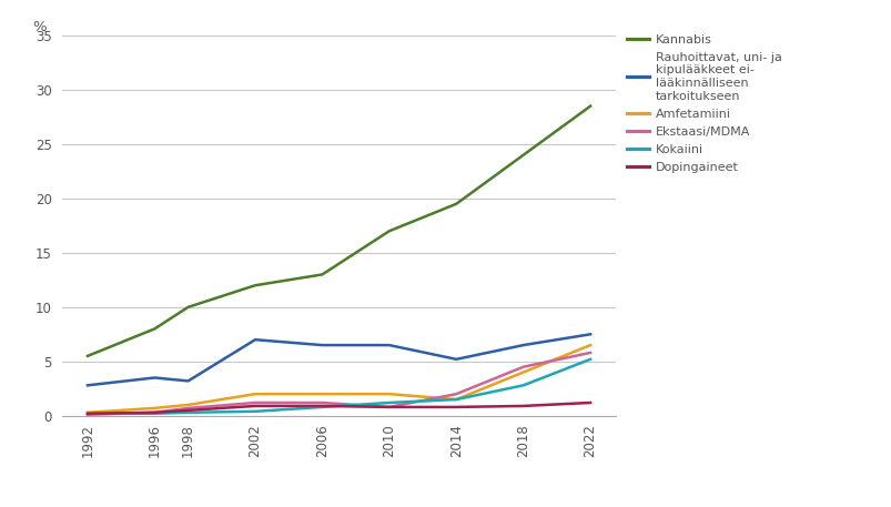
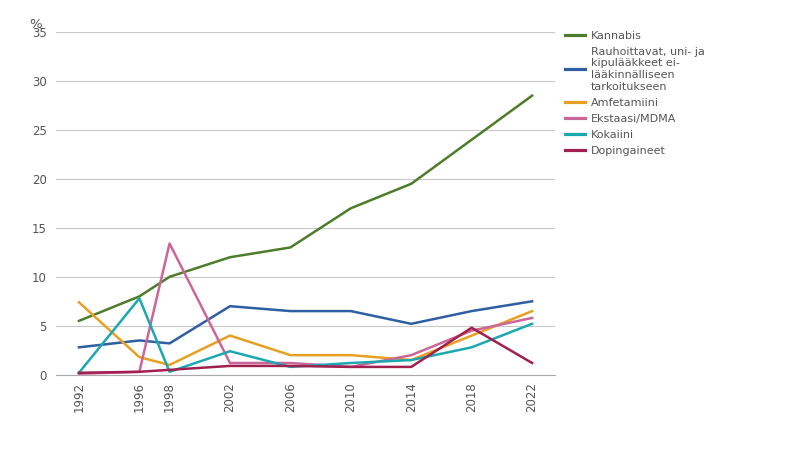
Amfetamiini/1992: 0.3 -> 7.4
Amfetamiini/1996: 0.7 -> 1.8
Kokaiini/1996: 0.2 -> 7.8
Ekstaasi/MDMA/1998: 0.7 -> 13.4
Amfetamiini/2002: 2.0 -> 4.0
Kokaiini/2002: 0.4 -> 2.4
Dopingaineet/2018: 0.9 -> 4.8
